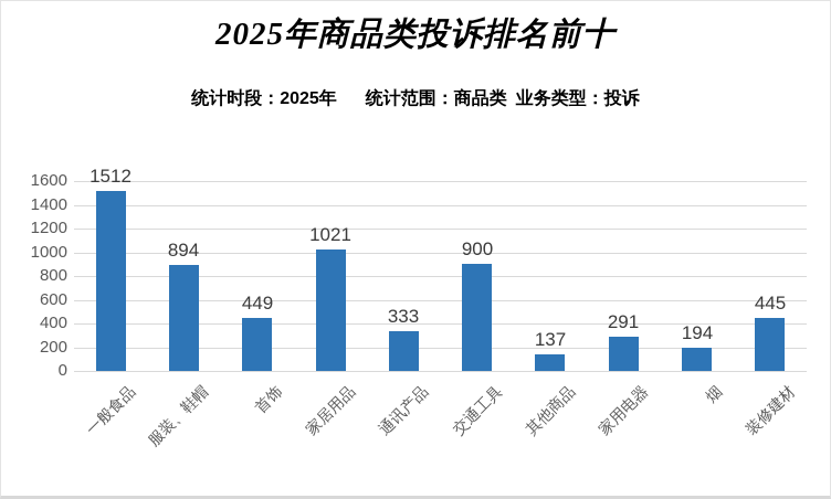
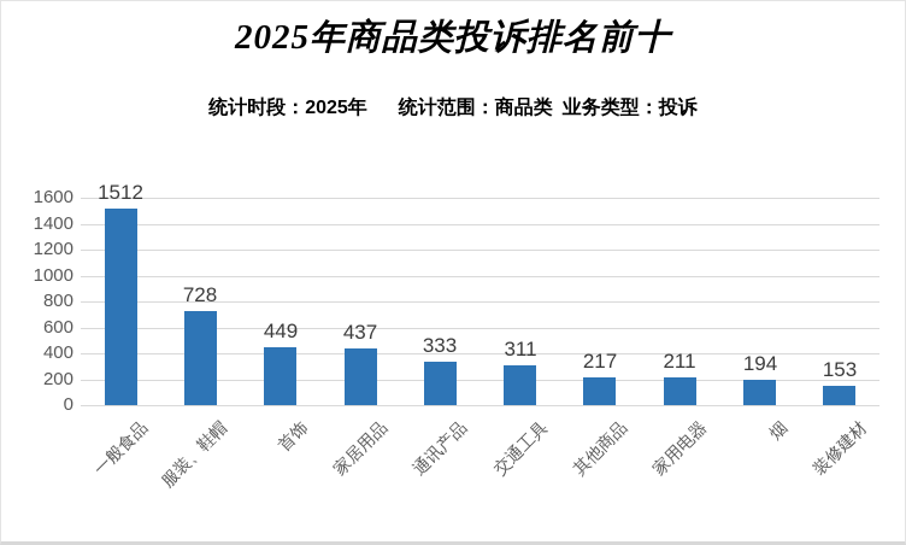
服装、鞋帽: 894 -> 728
家居用品: 1021 -> 437
交通工具: 900 -> 311
其他商品: 137 -> 217
家用电器: 291 -> 211
装修建材: 445 -> 153
